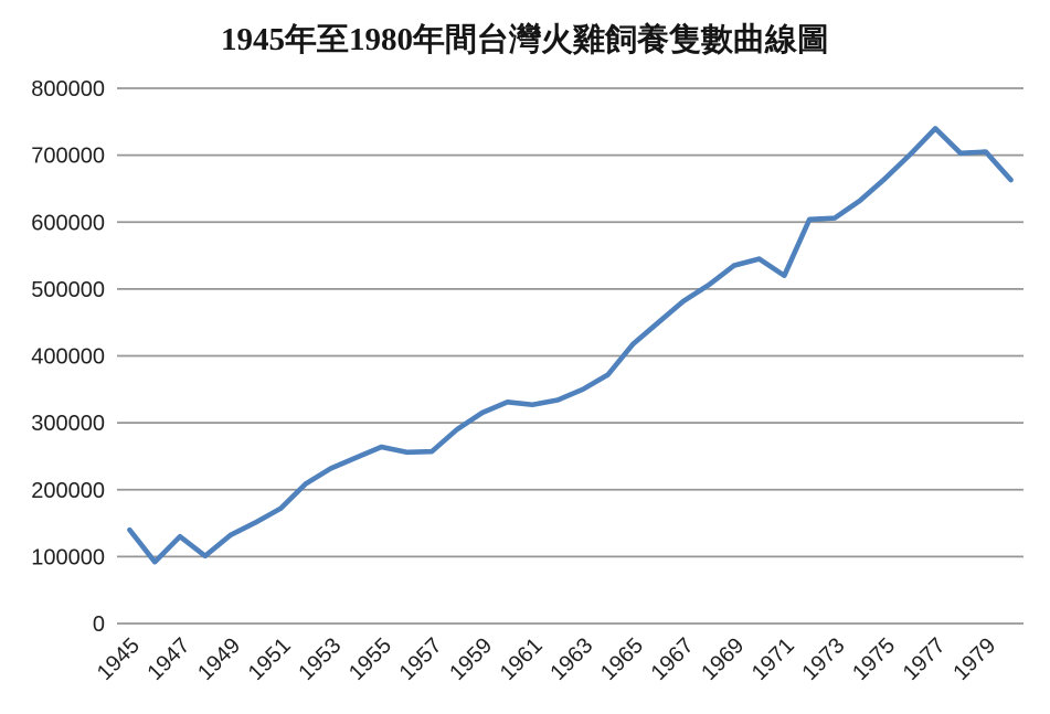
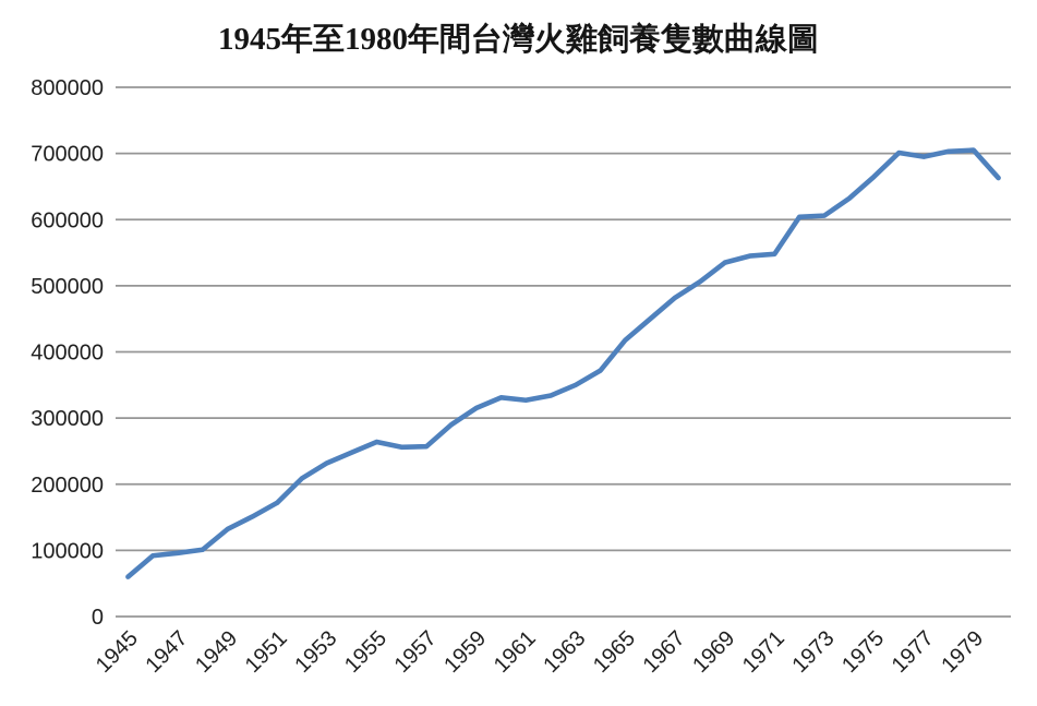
1945: 140000 -> 60000
1947: 130000 -> 100000
1971: 520000 -> 550000
1977: 740000 -> 700000
